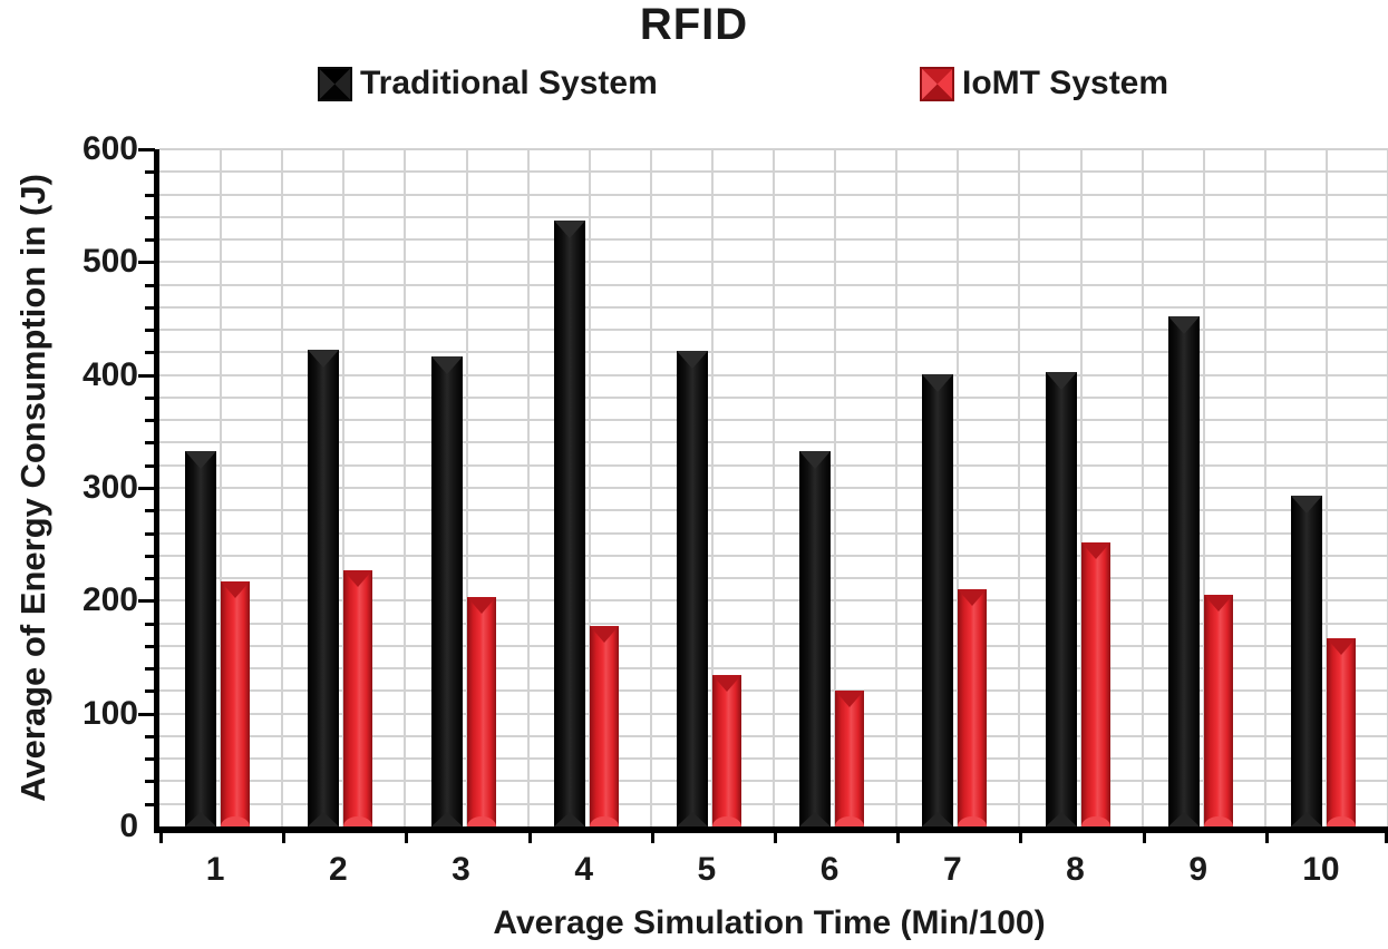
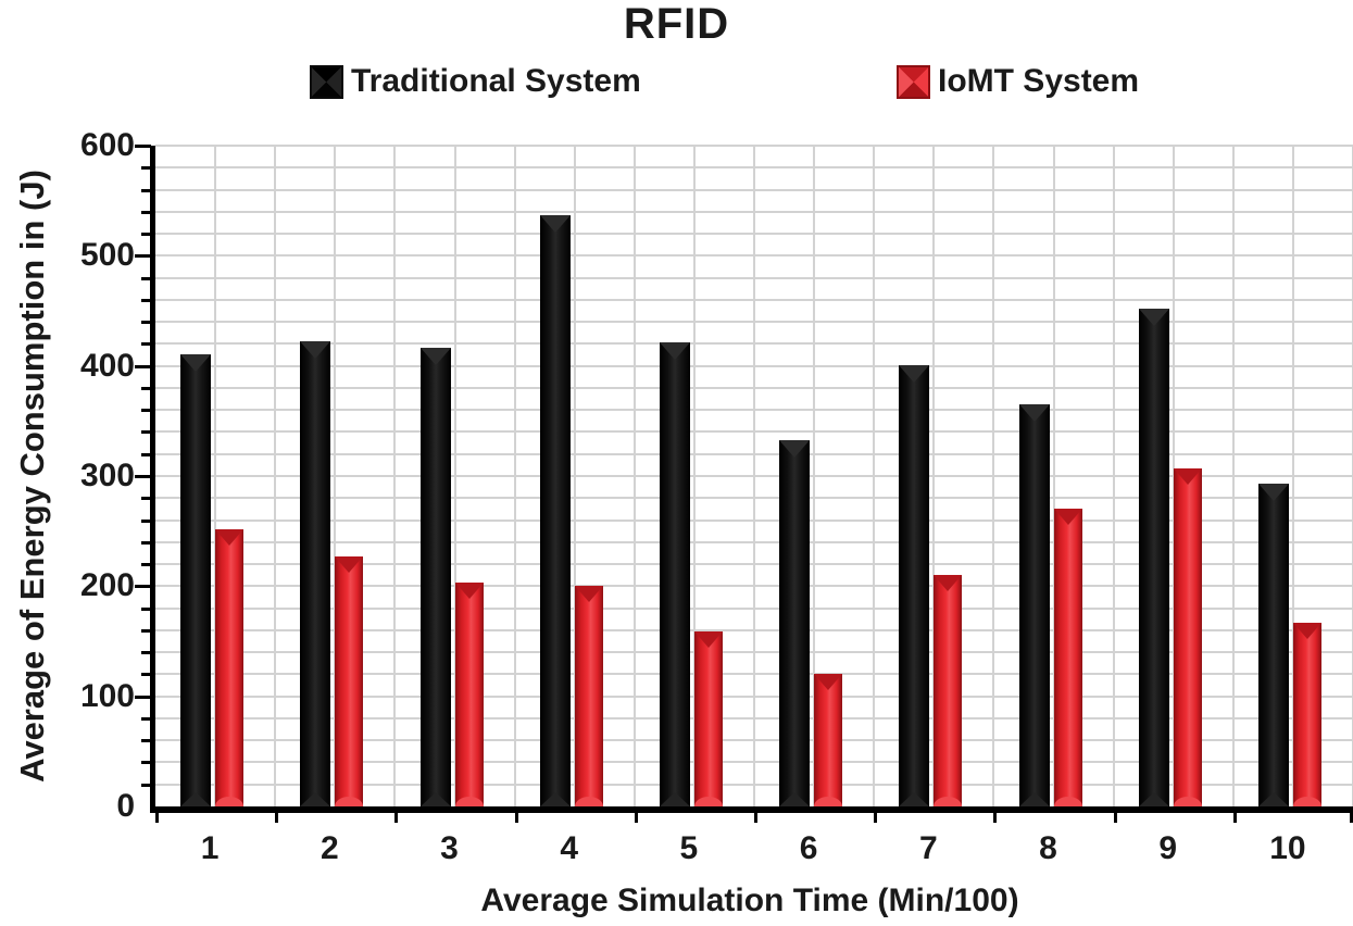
Traditional System/1: 333 -> 411
IoMT System/1: 217 -> 252
IoMT System/4: 178 -> 200
IoMT System/5: 134 -> 159
Traditional System/8: 403 -> 365
IoMT System/8: 252 -> 270
IoMT System/9: 205 -> 307
